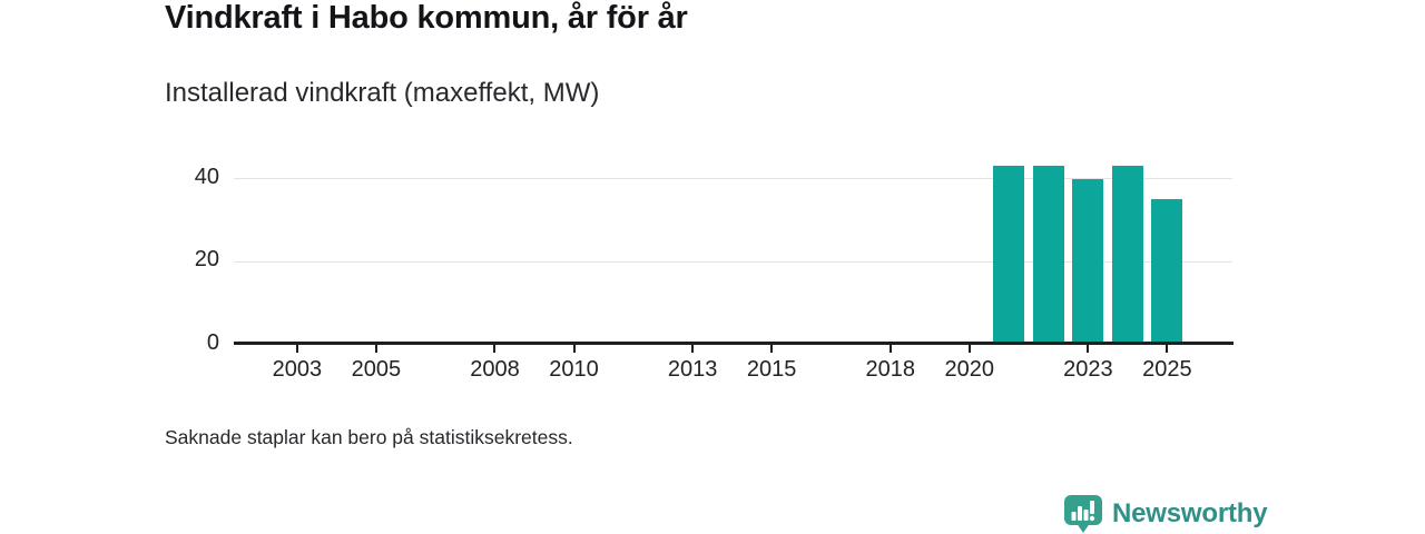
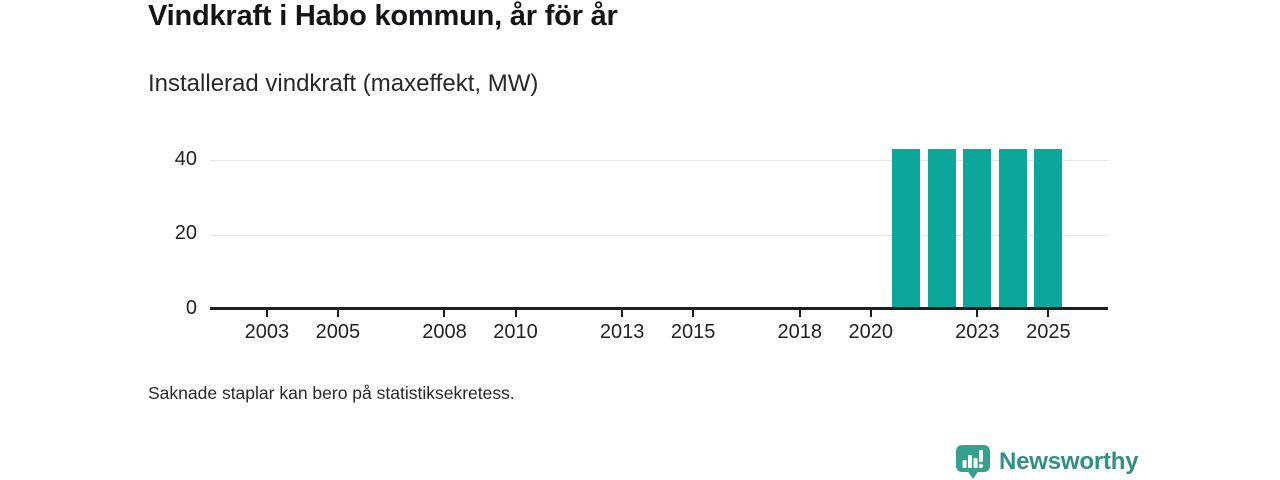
2023: 40 -> 43
2025: 35 -> 43
